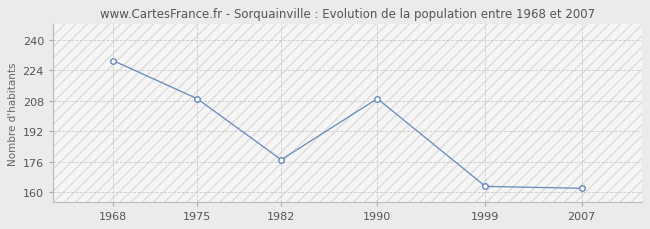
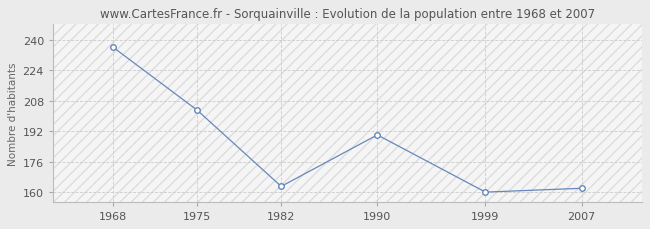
1968: 229 -> 236
1975: 209 -> 203
1982: 177 -> 163
1990: 209 -> 190
1999: 163 -> 160
